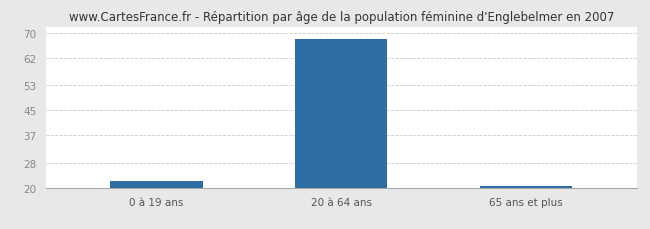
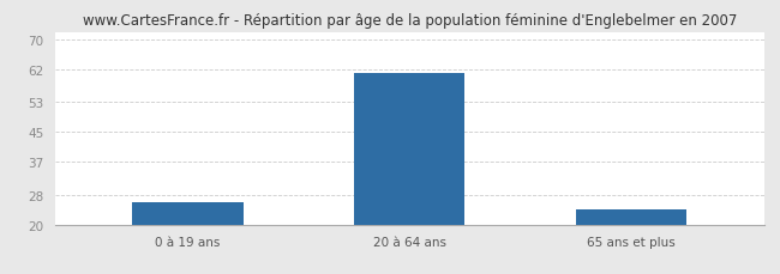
0 à 19 ans: 22.0 -> 26.0
20 à 64 ans: 68.0 -> 61.0
65 ans et plus: 20.5 -> 24.0
